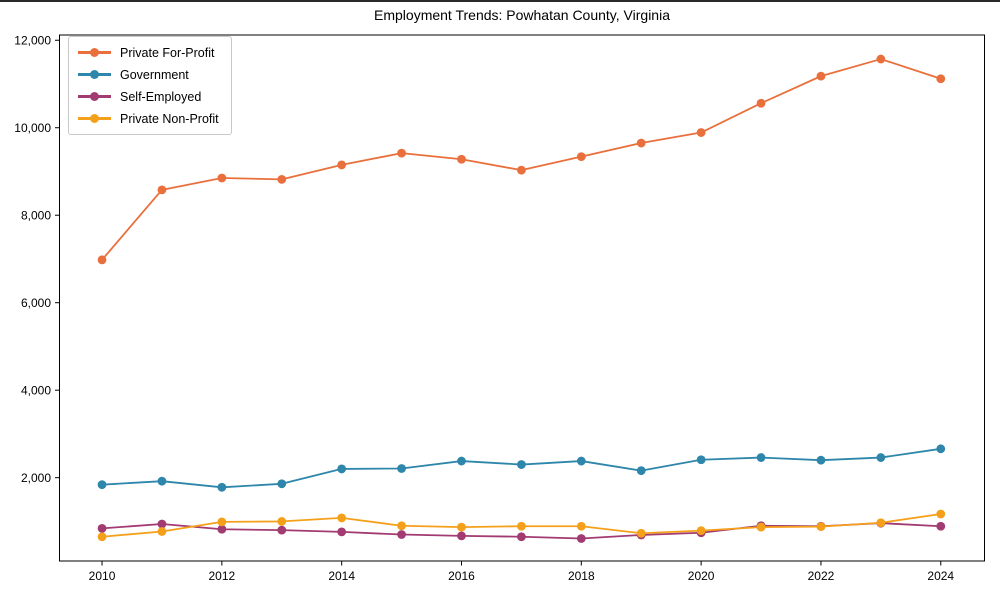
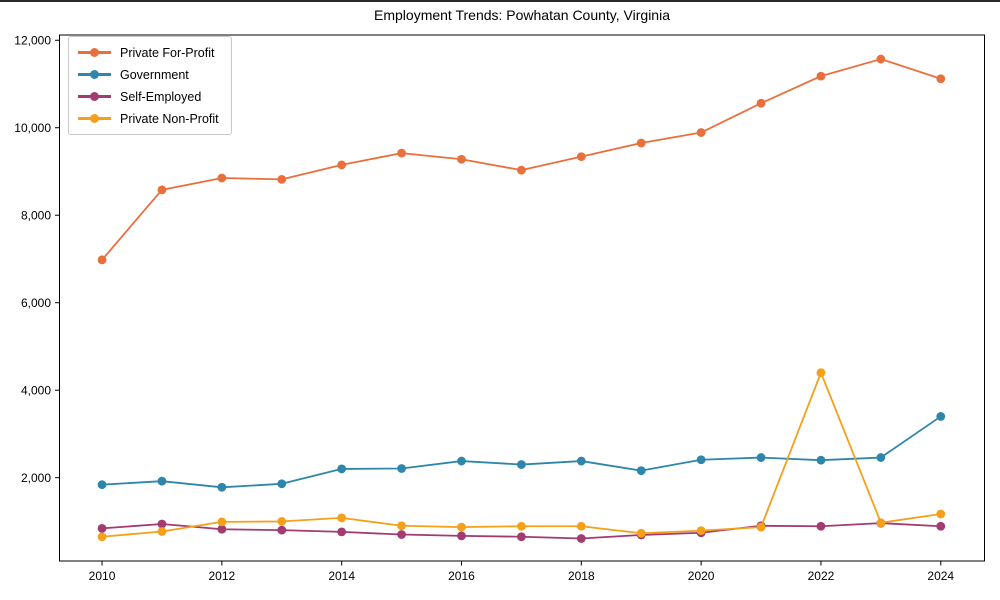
Private Non-Profit/2022: 900 -> 4400
Government/2024: 2700 -> 3400
